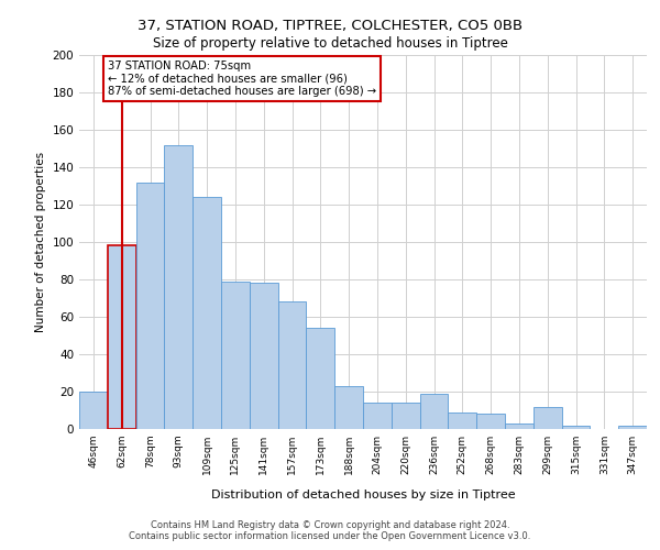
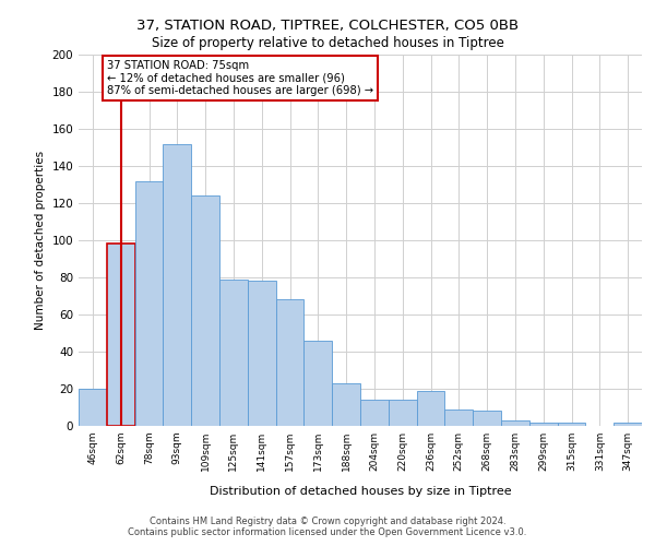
173sqm: 54 -> 46
299sqm: 12 -> 2
